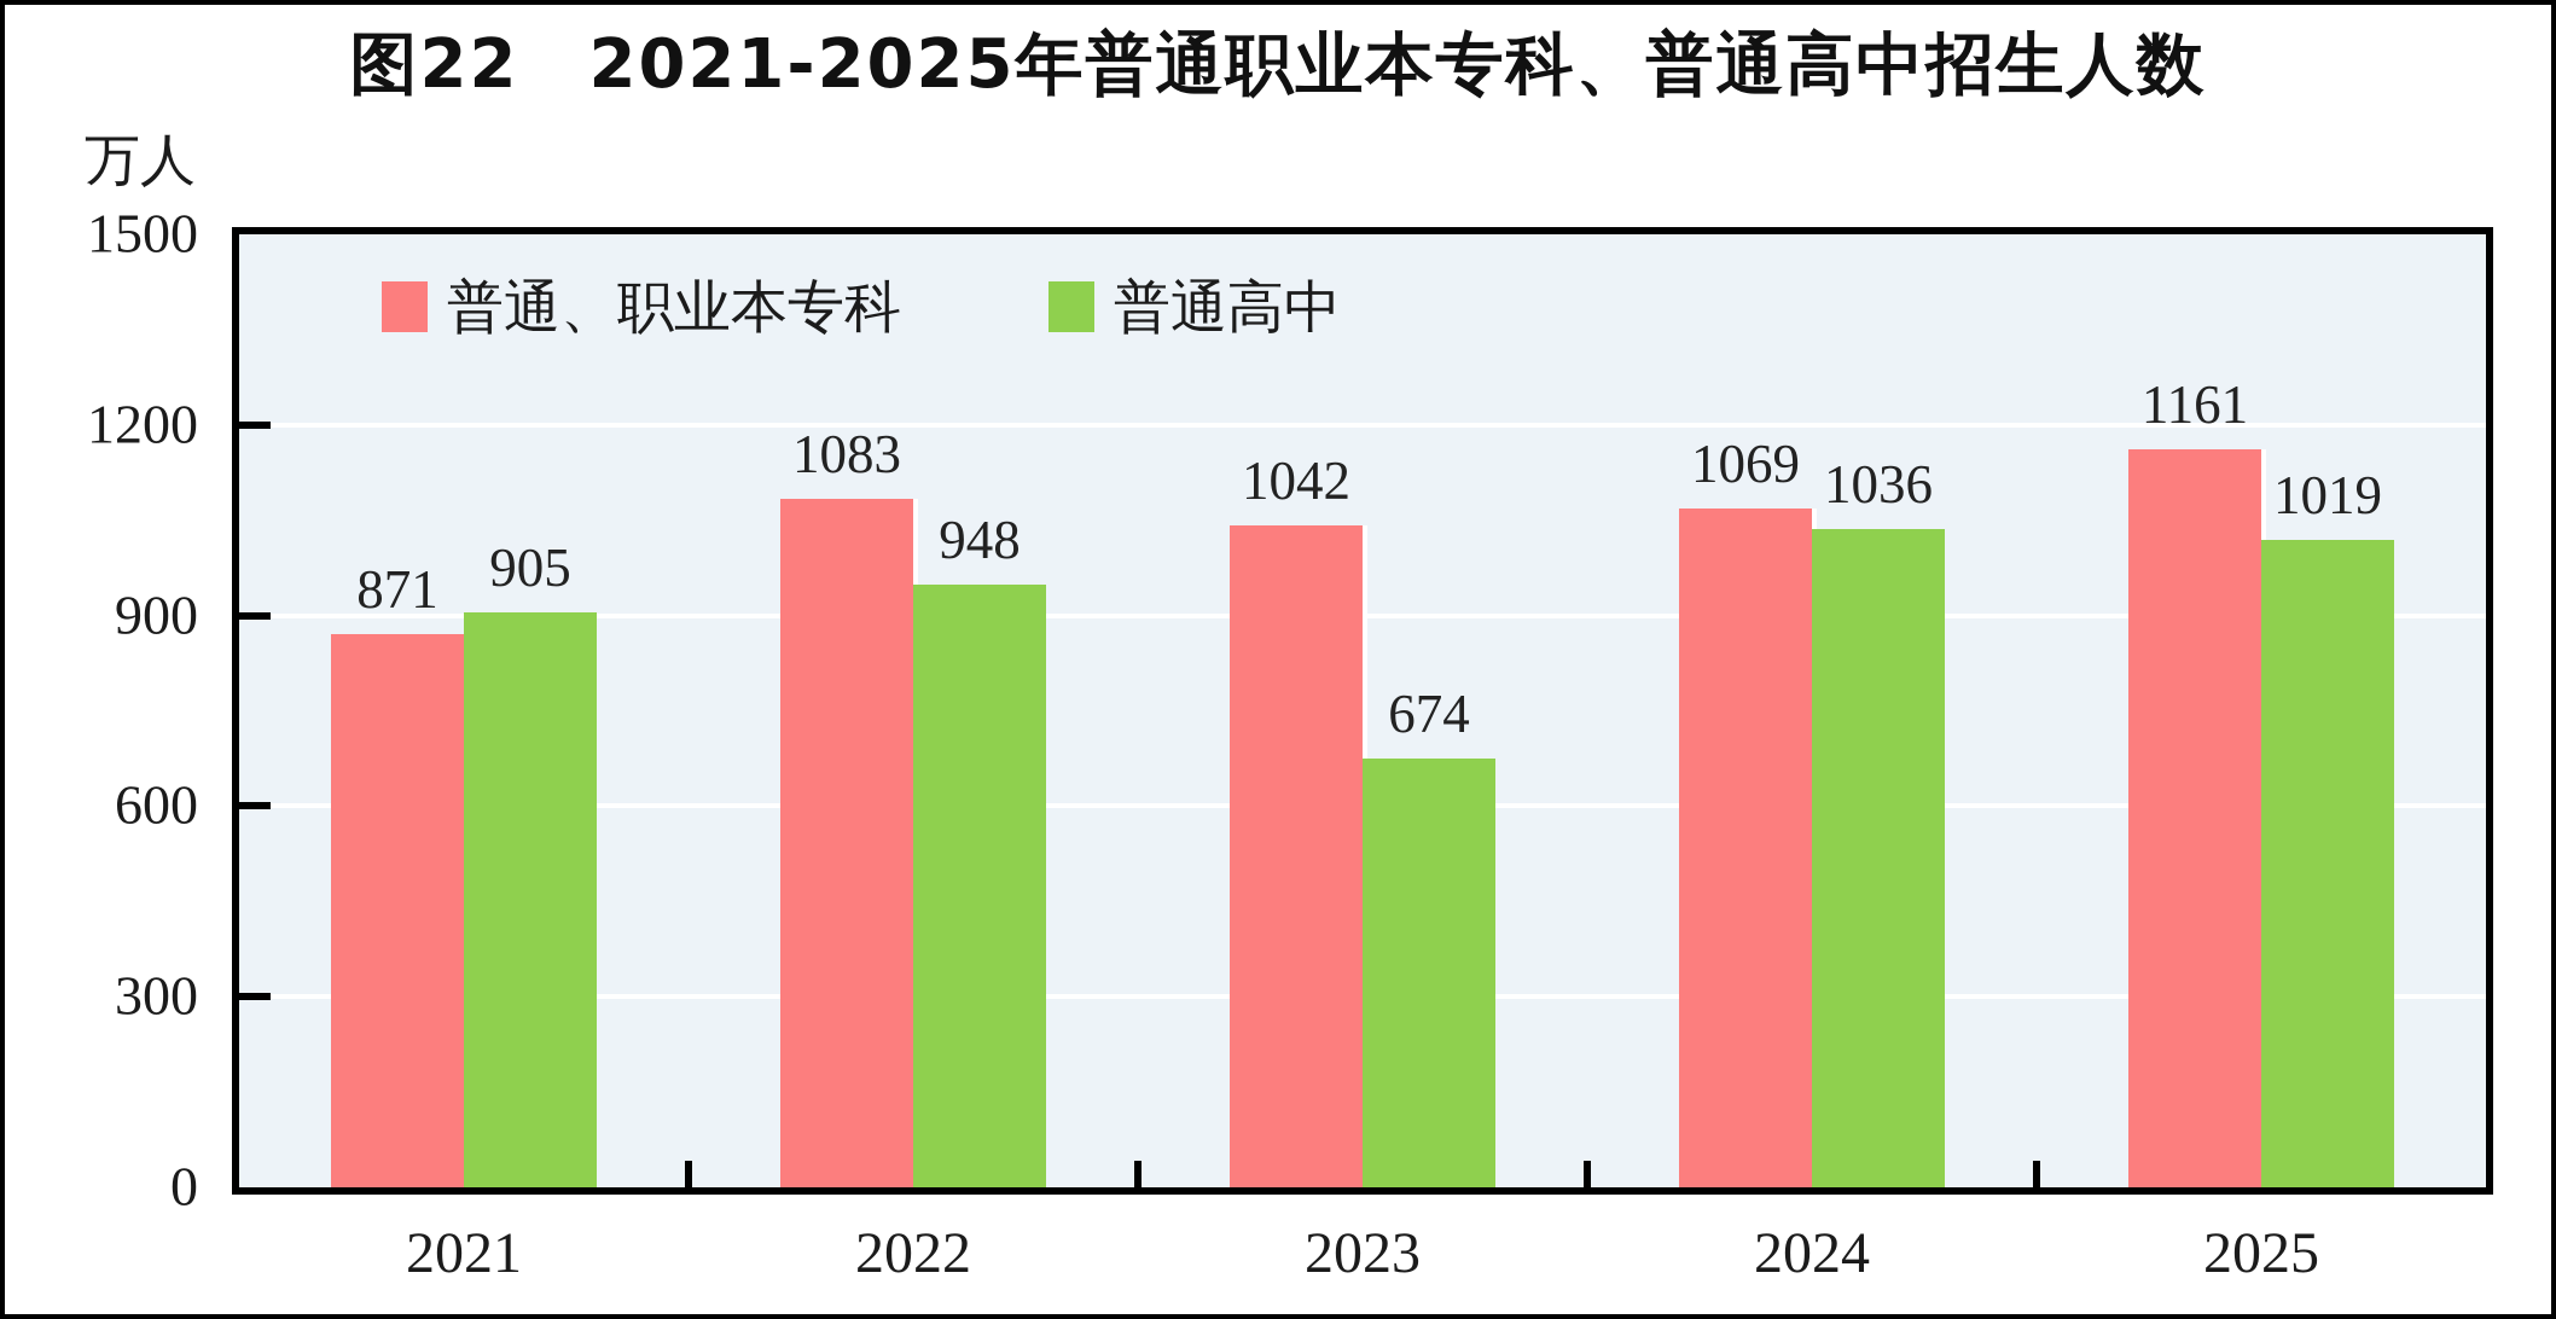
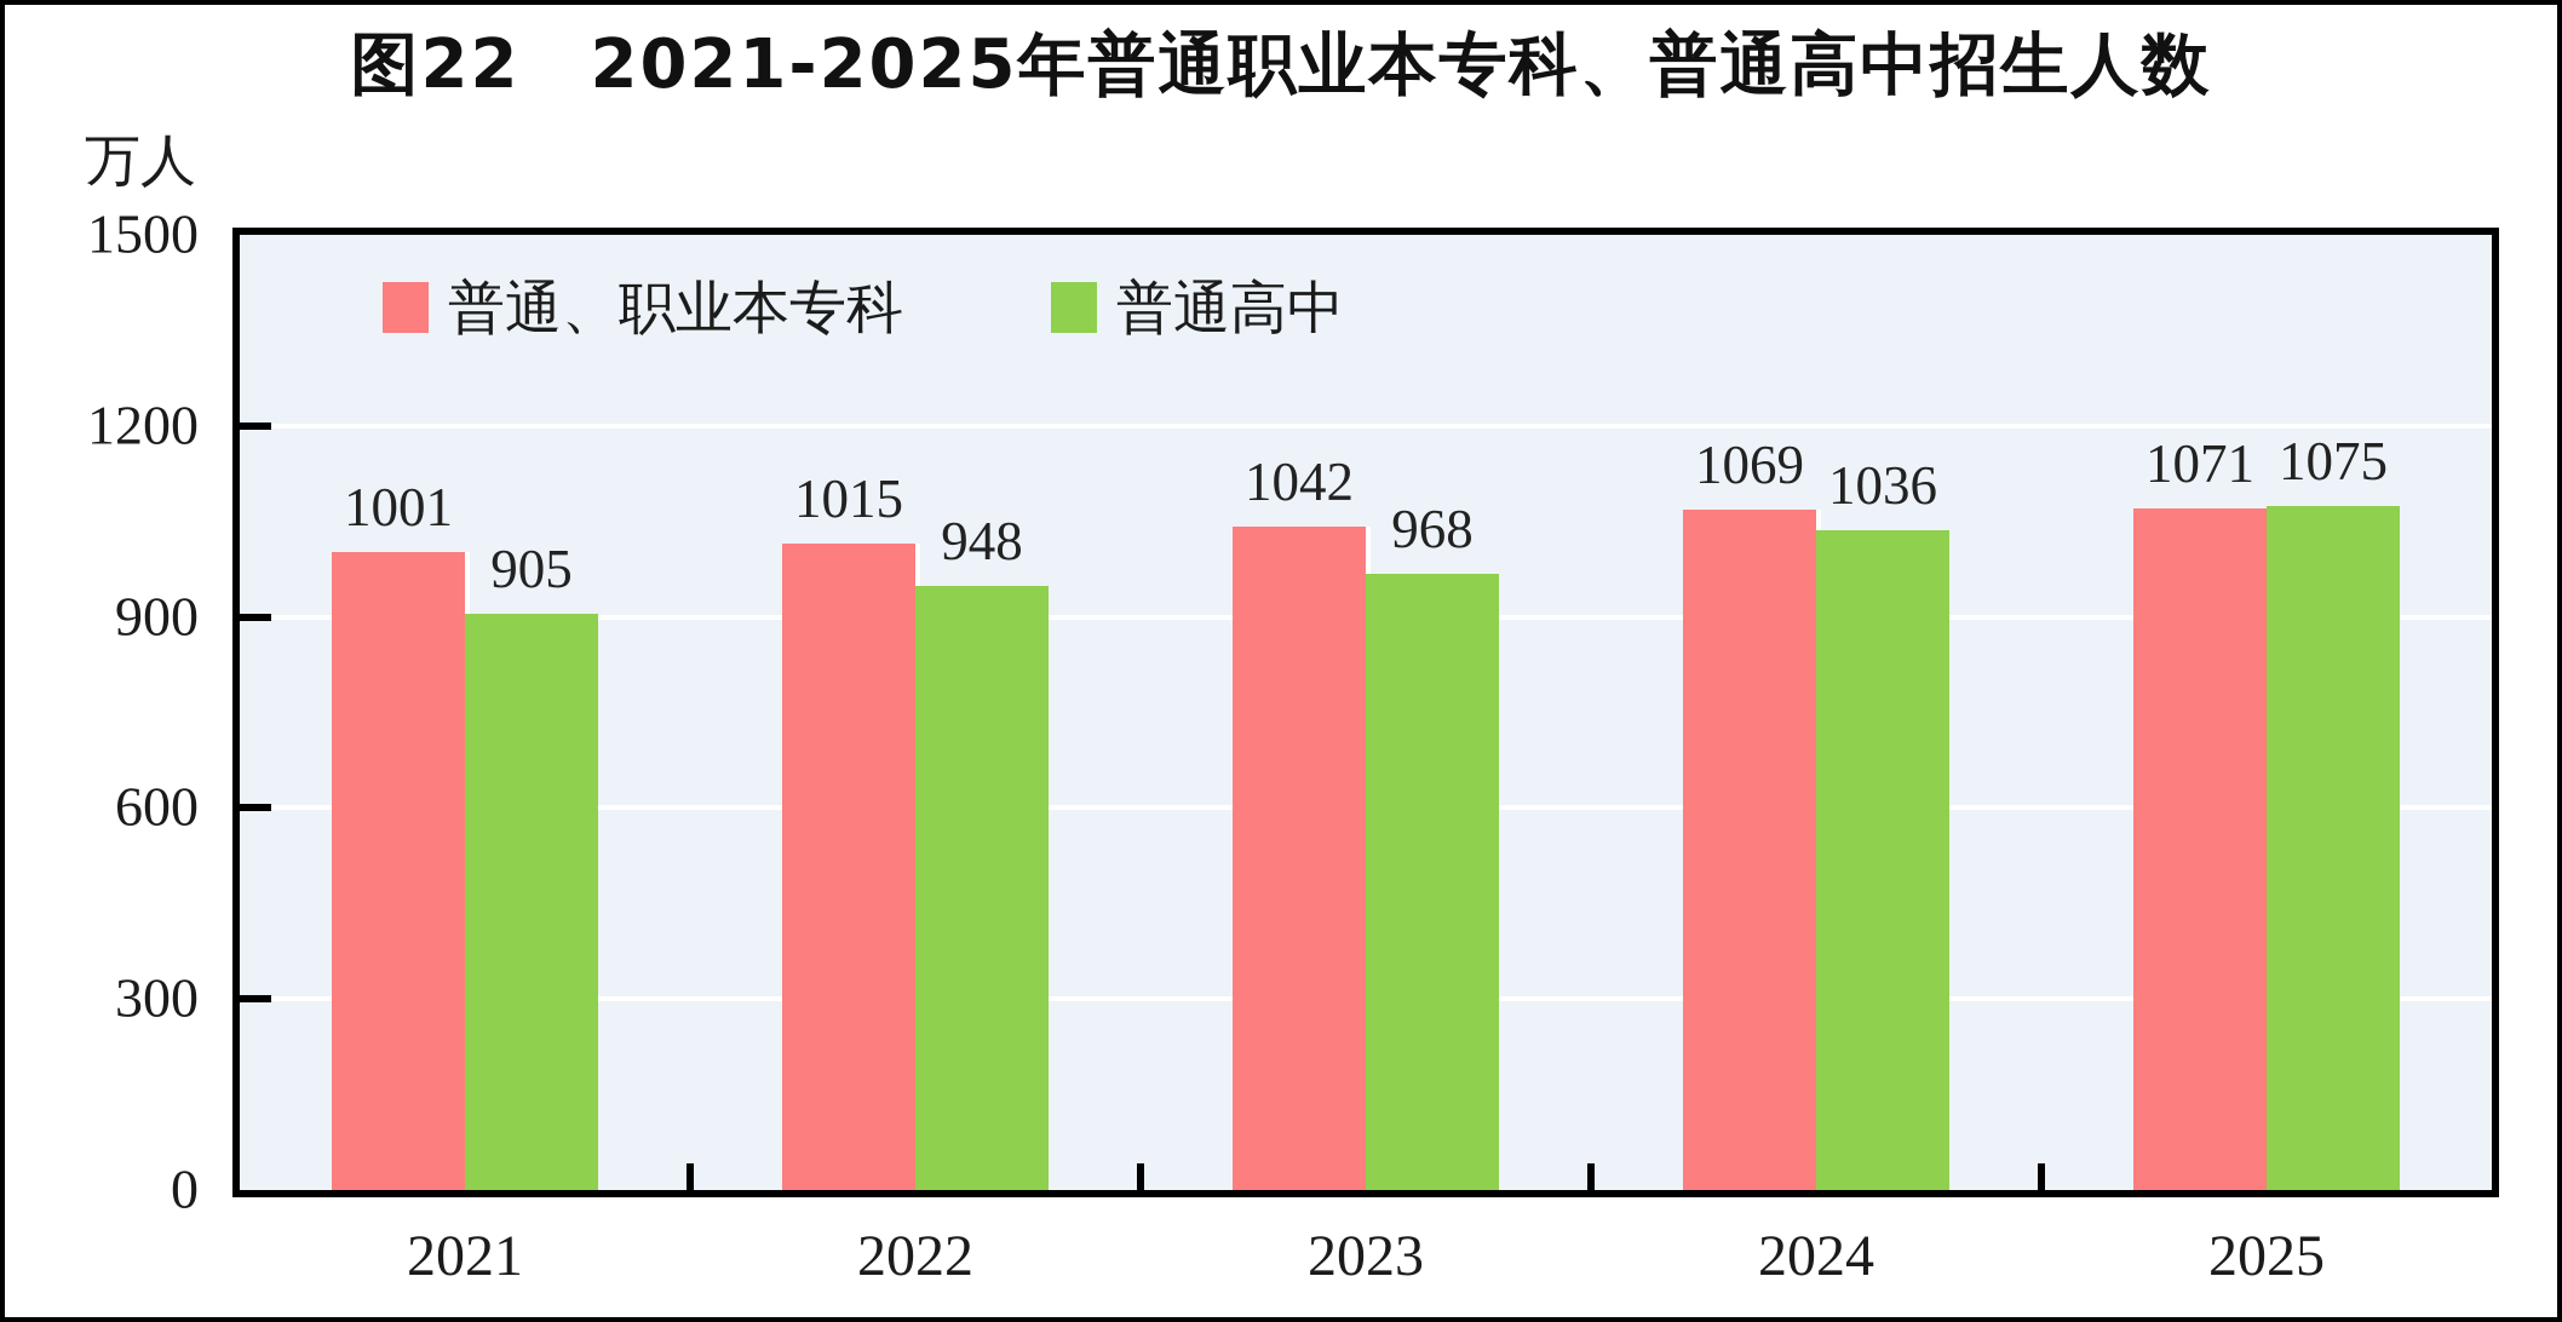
普通、职业本专科/2021: 871 -> 1001
普通、职业本专科/2022: 1083 -> 1015
普通高中/2023: 674 -> 968
普通、职业本专科/2025: 1161 -> 1071
普通高中/2025: 1019 -> 1075
